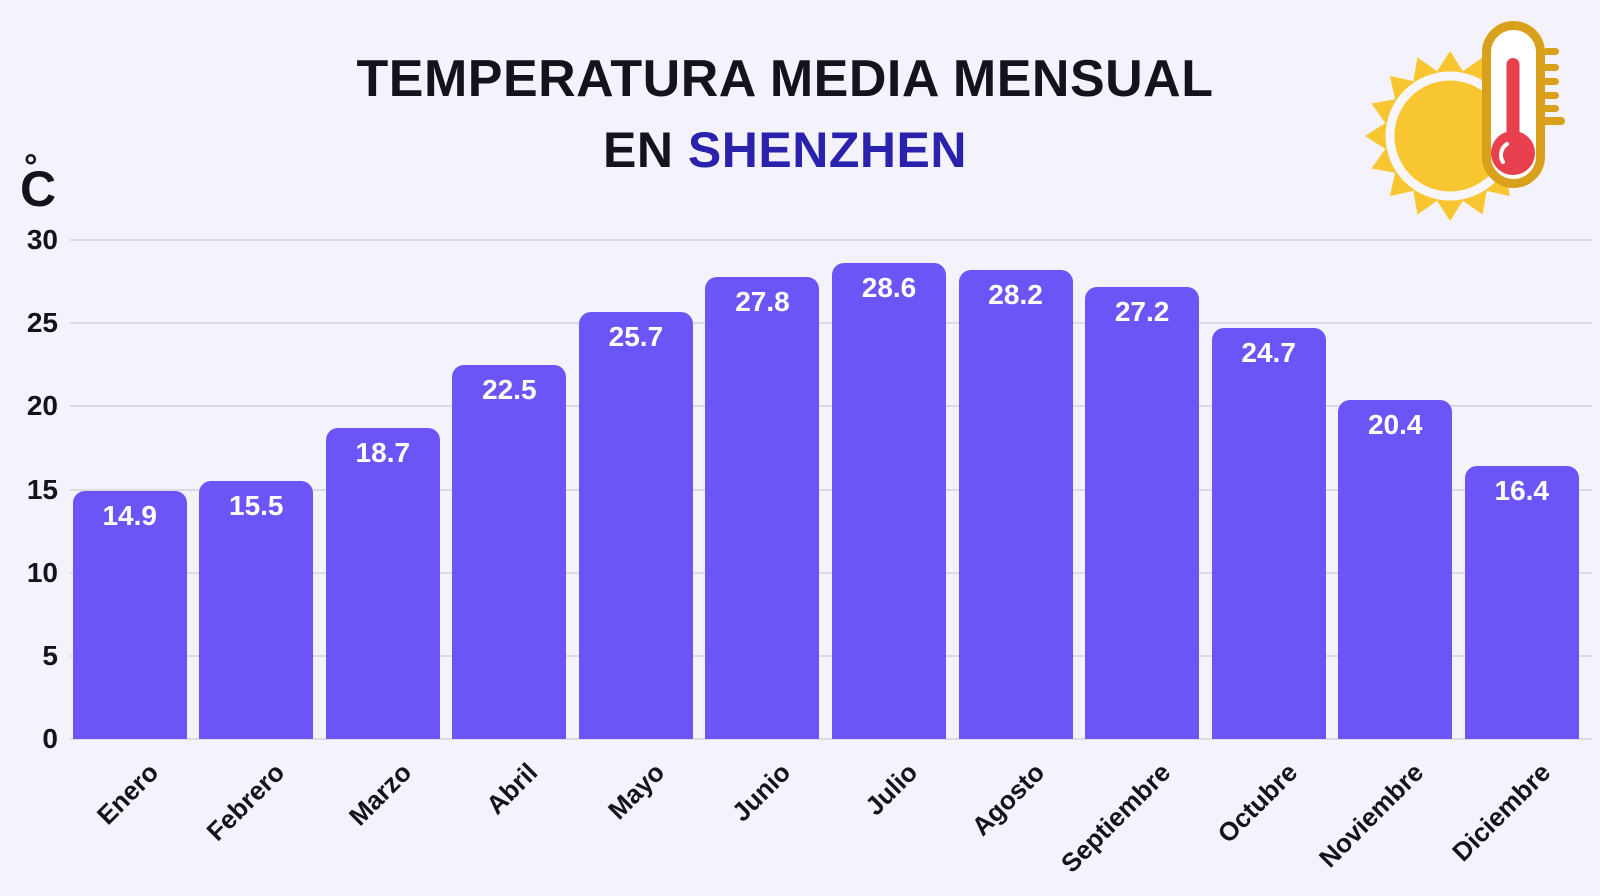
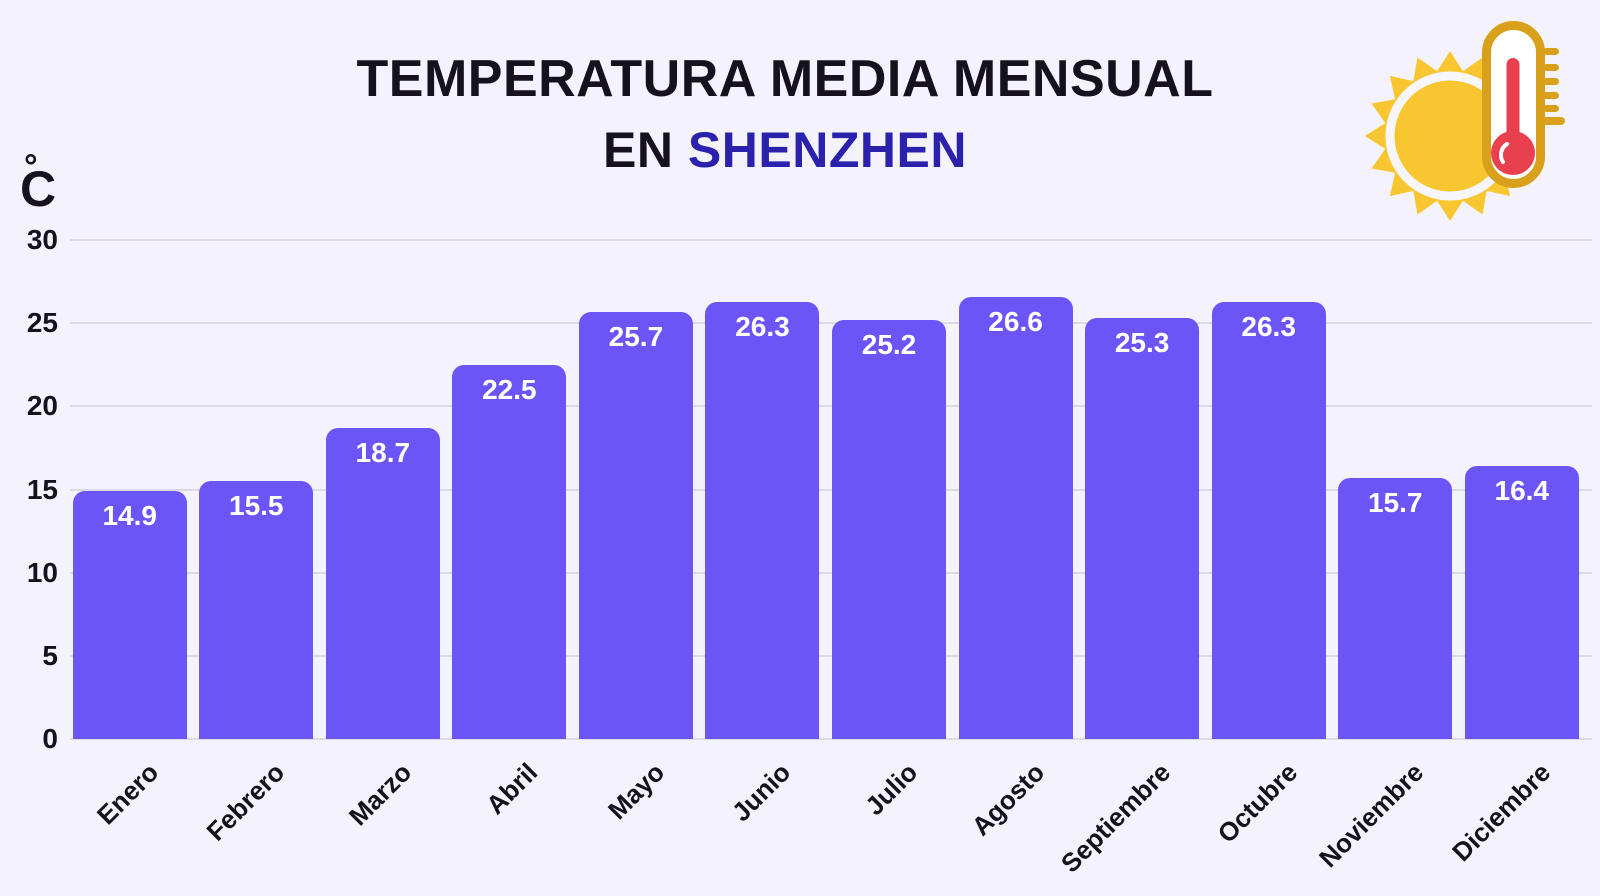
Junio: 27.8 -> 26.3
Julio: 28.6 -> 25.2
Agosto: 28.2 -> 26.6
Septiembre: 27.2 -> 25.3
Octubre: 24.7 -> 26.3
Noviembre: 20.4 -> 15.7
